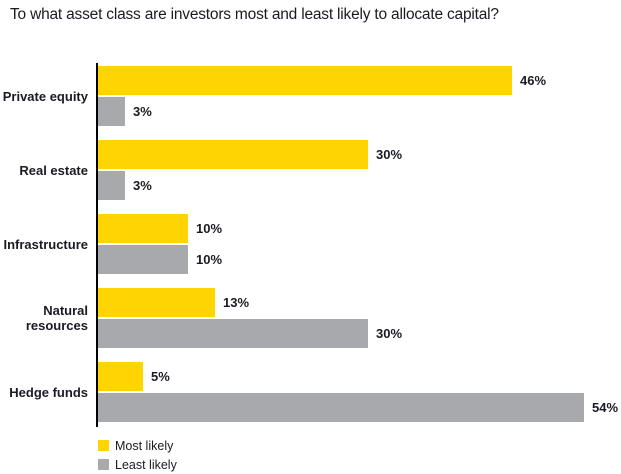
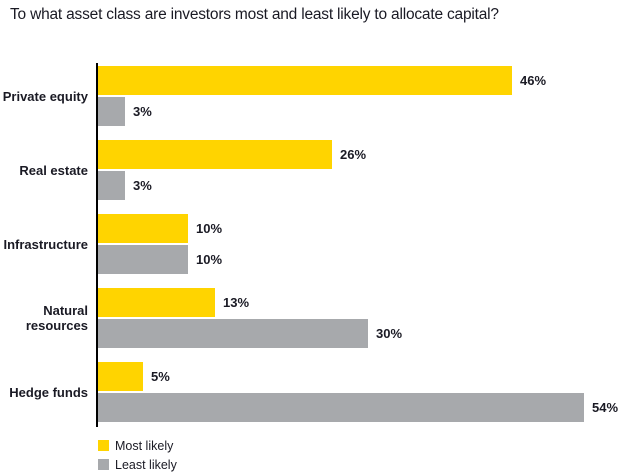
Most likely/Real estate: 30% -> 26%
